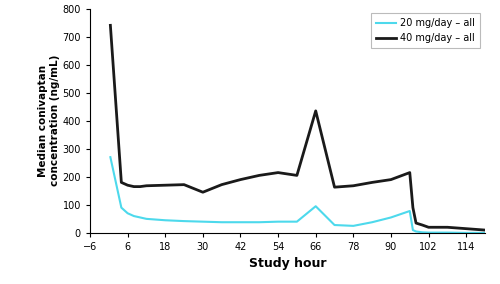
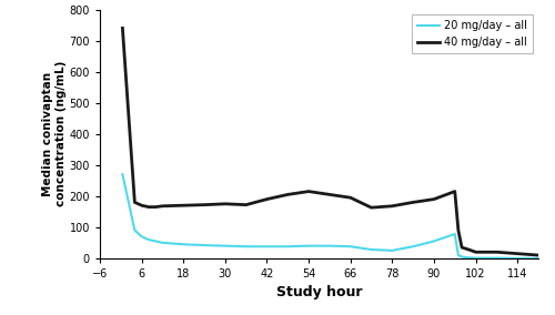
40 mg/day – all/30: 145 -> 175
20 mg/day – all/66: 95 -> 38
40 mg/day – all/66: 435 -> 195
